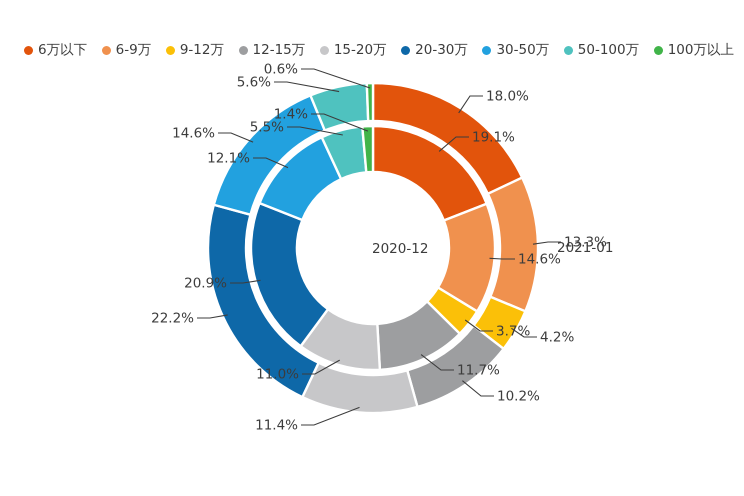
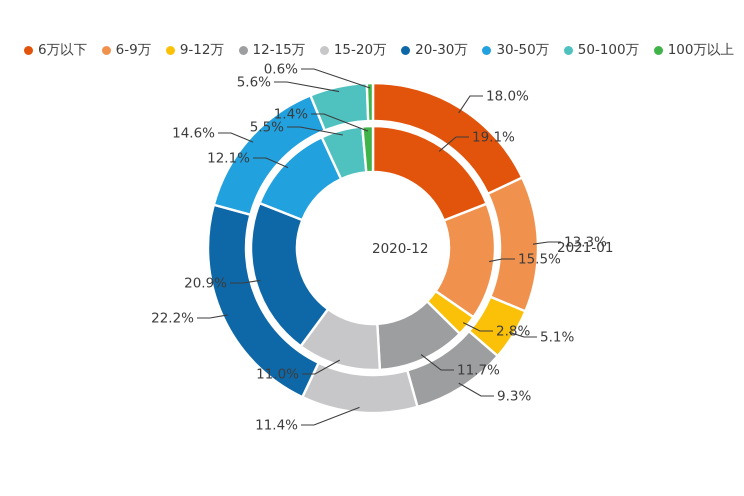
2020-12/6-9万: 14.6% -> 15.5%
2020-12/9-12万: 3.7% -> 2.8%
2021-01/9-12万: 4.2% -> 5.1%
2021-01/12-15万: 10.2% -> 9.3%
